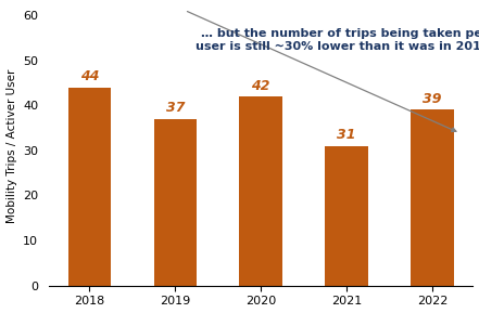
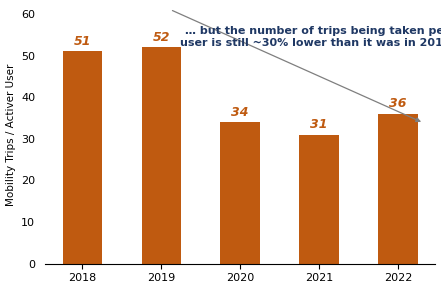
2018: 44 -> 51
2019: 37 -> 52
2020: 42 -> 34
2022: 39 -> 36
